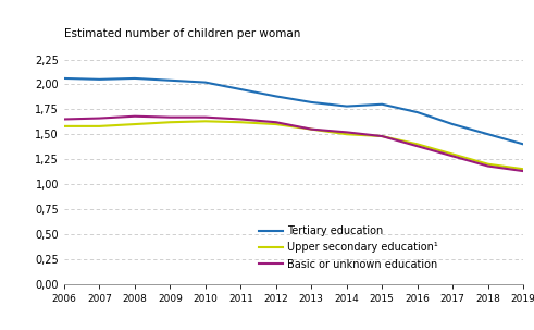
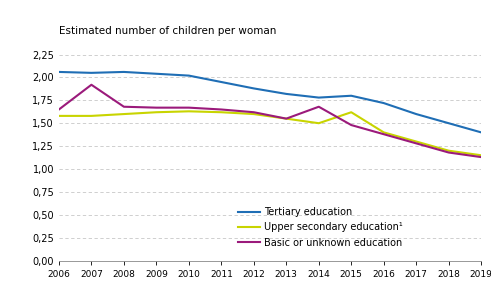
Basic or unknown education/2007: 1,66 -> 1,92
Basic or unknown education/2014: 1,52 -> 1,68
Upper secondary education¹/2015: 1,48 -> 1,62
